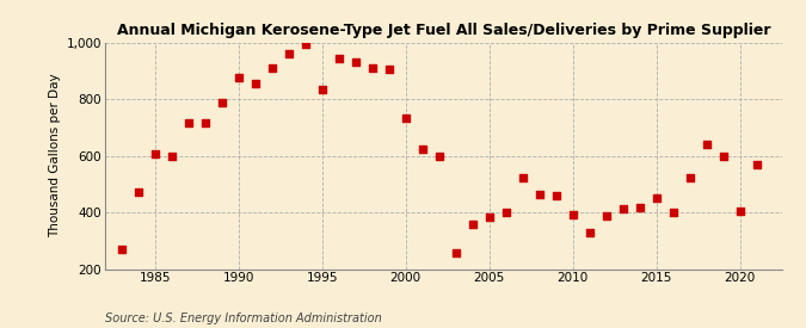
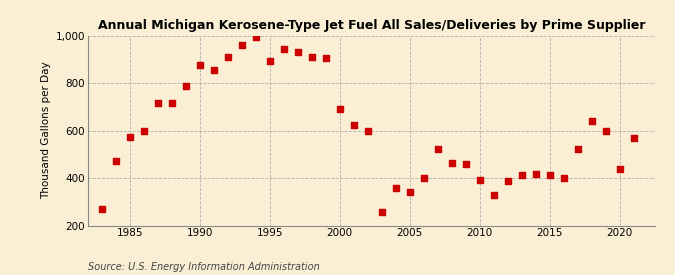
1985: 605 -> 572
1995: 835 -> 893
2000: 735 -> 692
2005: 385 -> 342
2015: 450 -> 412
2020: 405 -> 438
